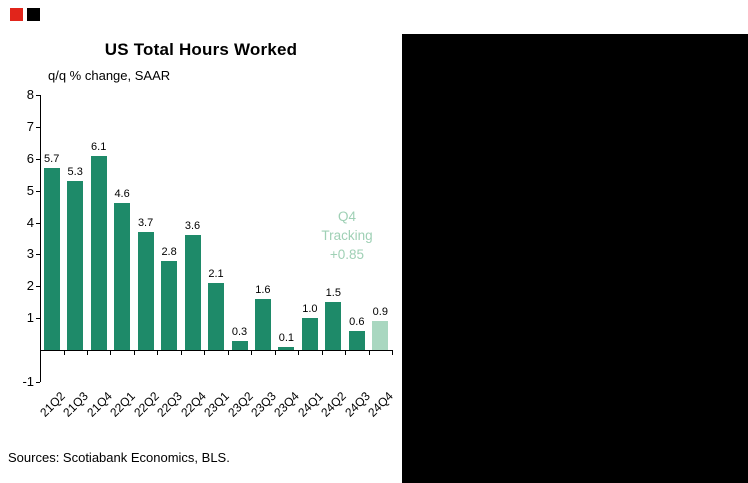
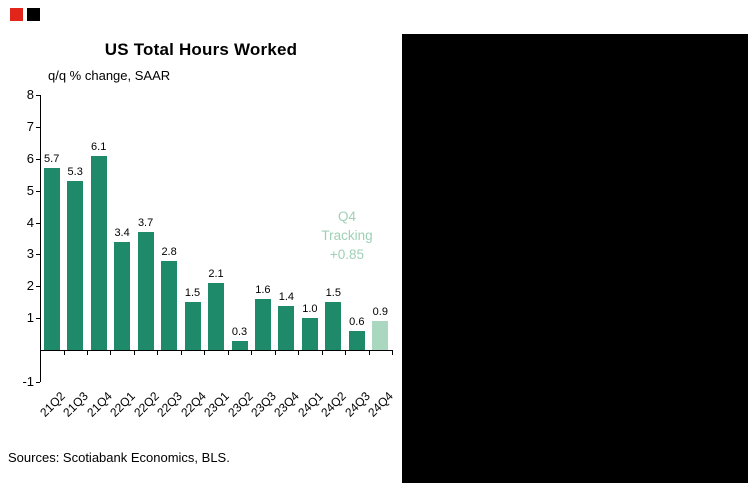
22Q1: 4.6 -> 3.4
22Q4: 3.6 -> 1.5
23Q4: 0.1 -> 1.4
